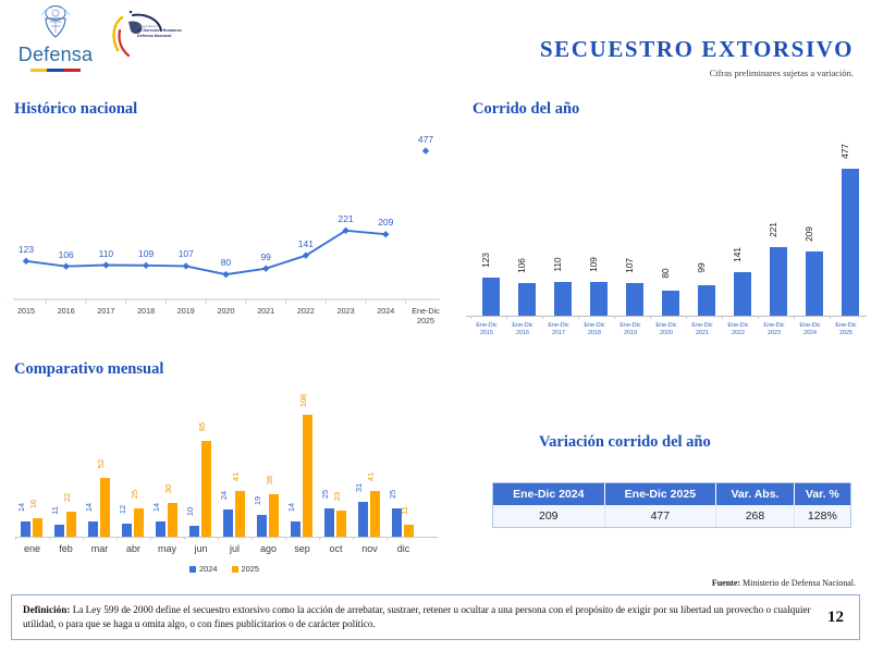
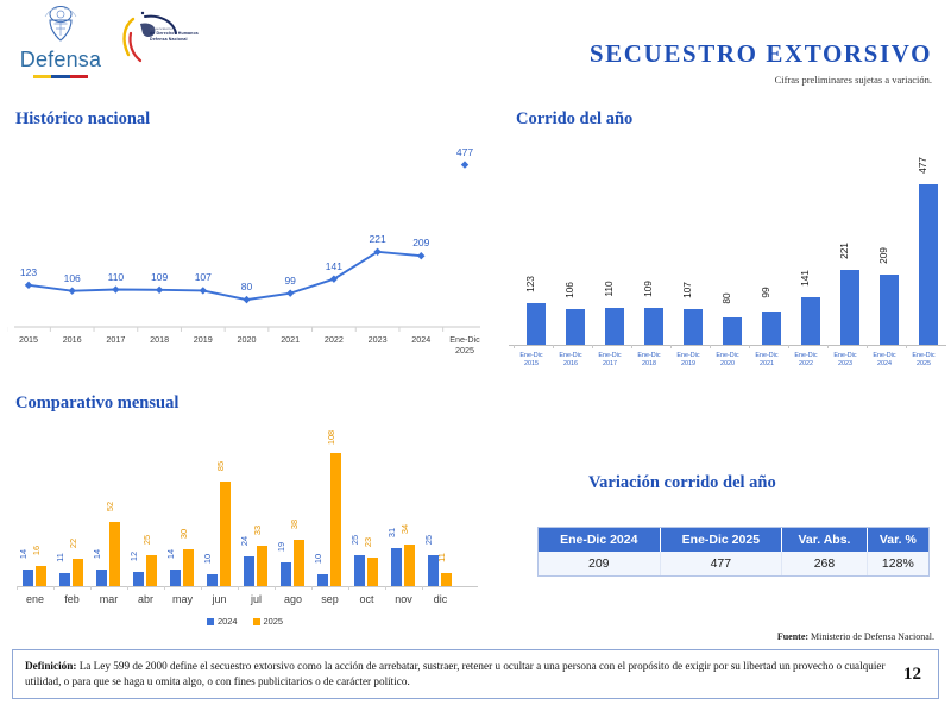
Comparativo mensual/2025/jul: 41 -> 33
Comparativo mensual/2024/sep: 14 -> 10
Comparativo mensual/2025/nov: 41 -> 34
